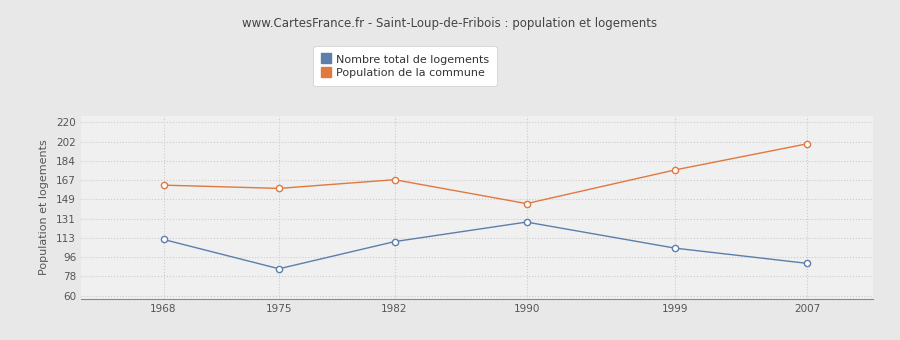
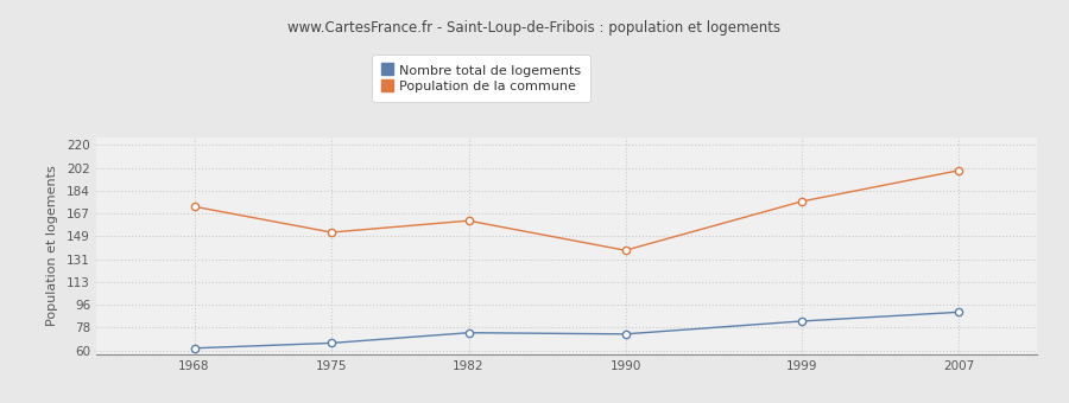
Nombre total de logements/1968: 112 -> 62
Population de la commune/1968: 162 -> 172
Nombre total de logements/1975: 85 -> 66
Population de la commune/1975: 159 -> 152
Nombre total de logements/1982: 110 -> 74
Population de la commune/1982: 167 -> 161
Nombre total de logements/1990: 128 -> 73
Population de la commune/1990: 145 -> 138
Nombre total de logements/1999: 104 -> 83
